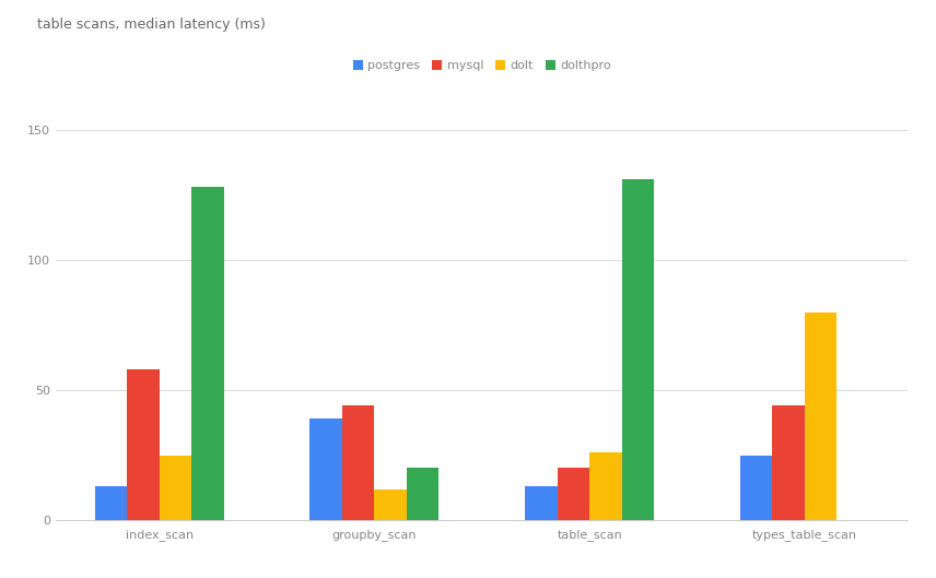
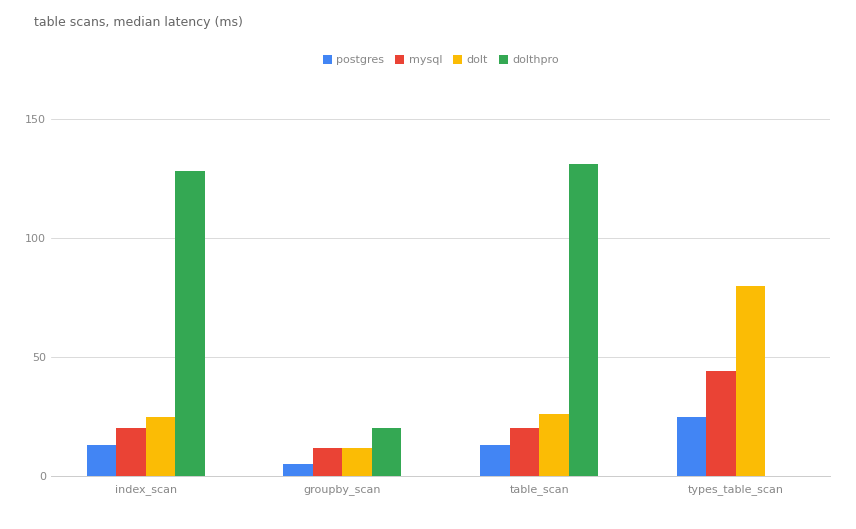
mysql/index_scan: 58 -> 20
postgres/groupby_scan: 39 -> 5
mysql/groupby_scan: 44 -> 12
